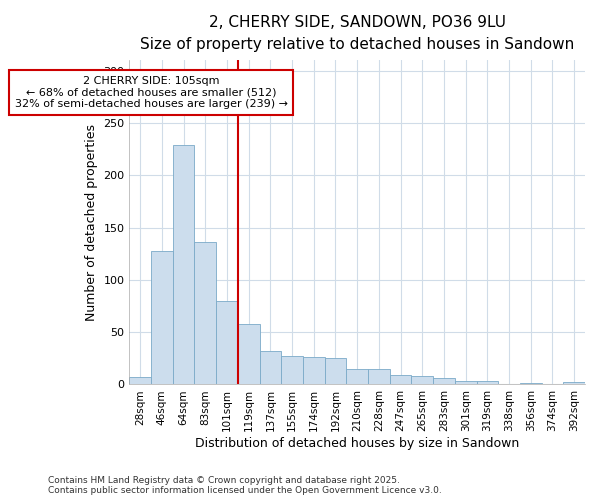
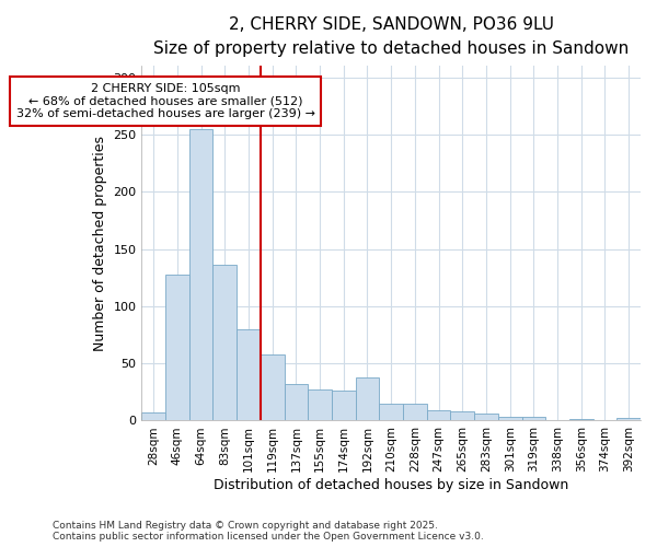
64sqm: 229 -> 255
192sqm: 25 -> 38
